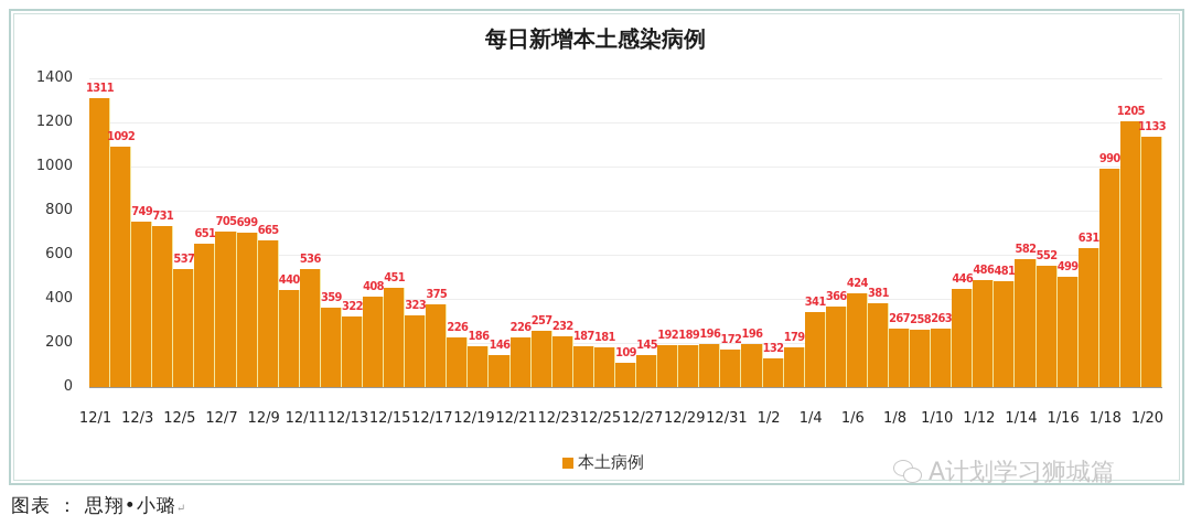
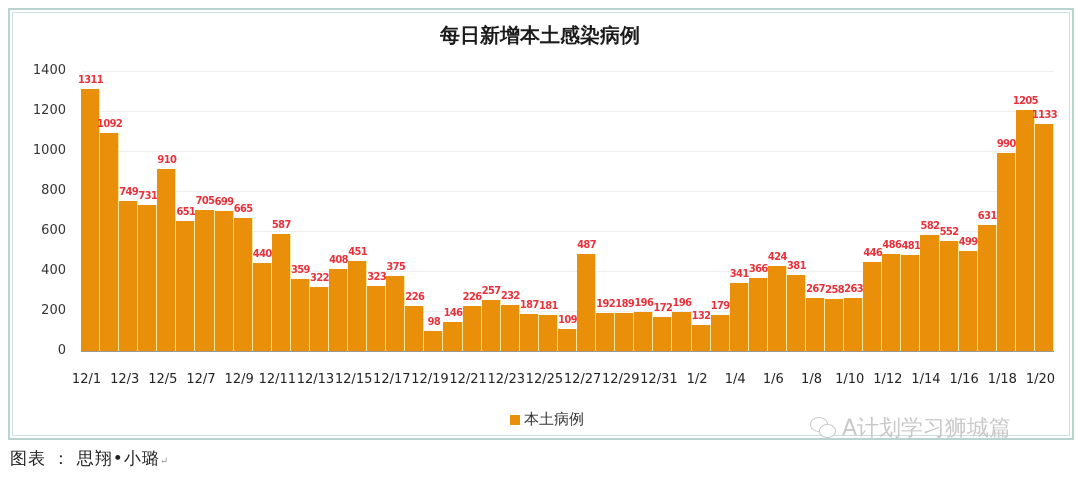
12/5: 537 -> 910
12/11: 536 -> 587
12/19: 186 -> 98
12/27: 145 -> 487
